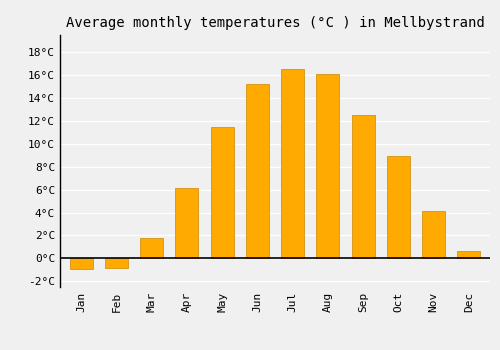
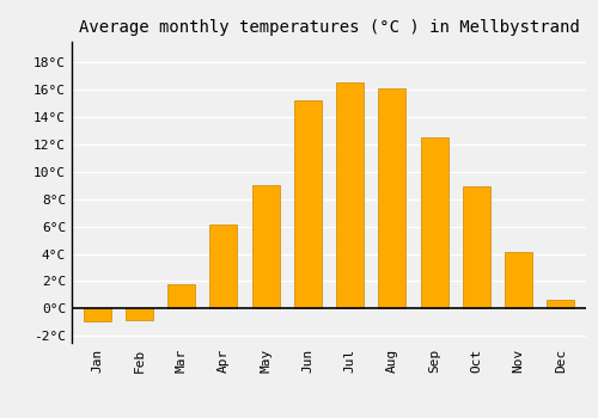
May: 11.5°C -> 9.0°C
